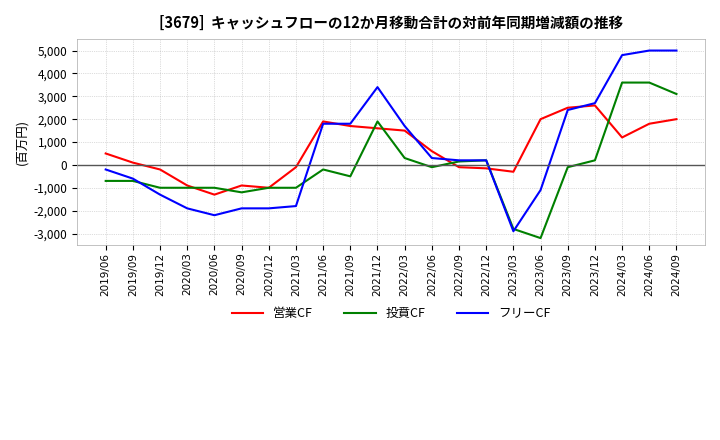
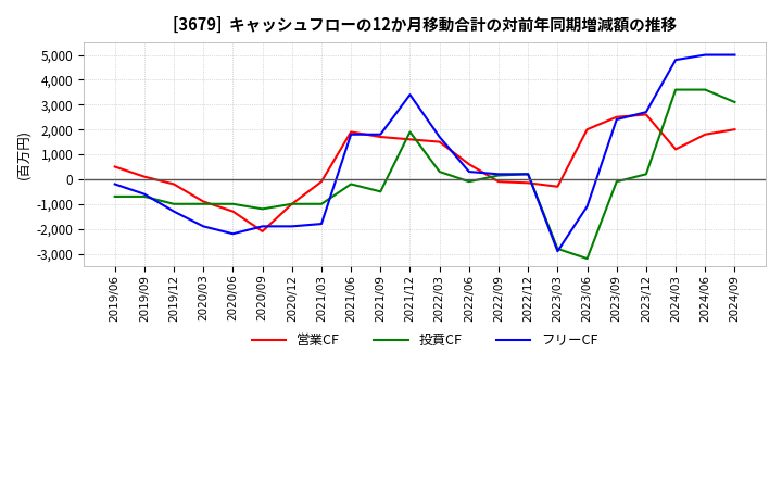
営業CF/2020/09: -900 -> -2,100
